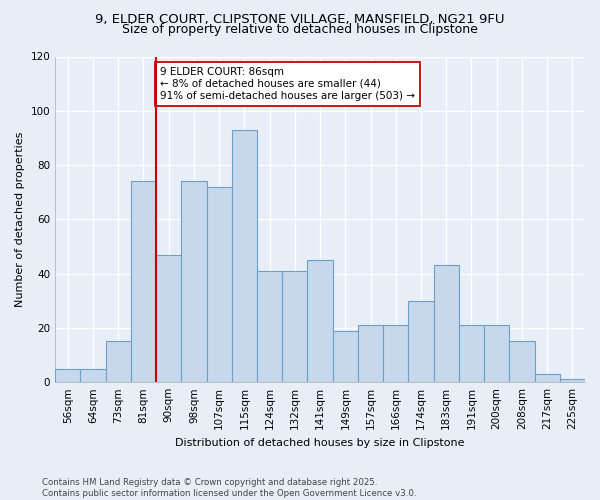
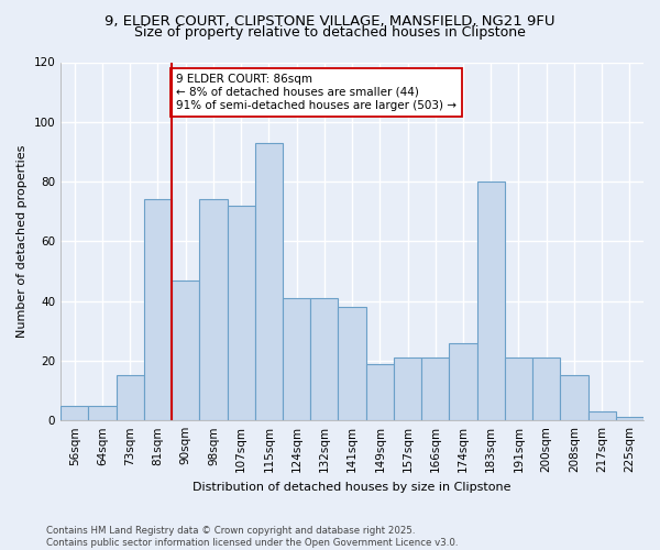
141sqm: 45 -> 38
174sqm: 30 -> 26
183sqm: 43 -> 80
